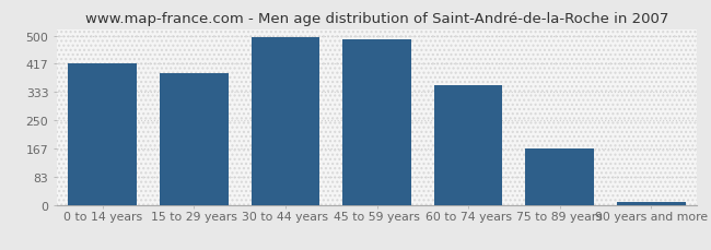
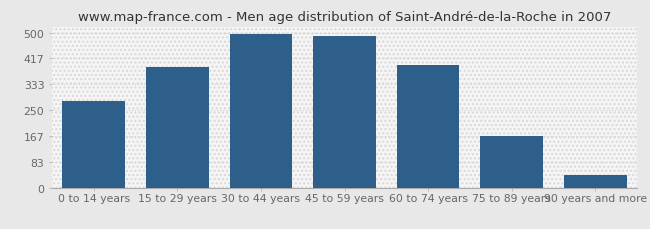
0 to 14 years: 417 -> 280
60 to 74 years: 355 -> 395
90 years and more: 10 -> 40
